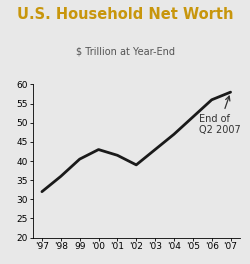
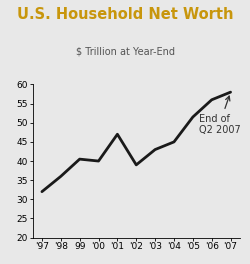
'00: 43.0 -> 40.0
'01: 41.5 -> 47.0
'04: 47.0 -> 45.0
